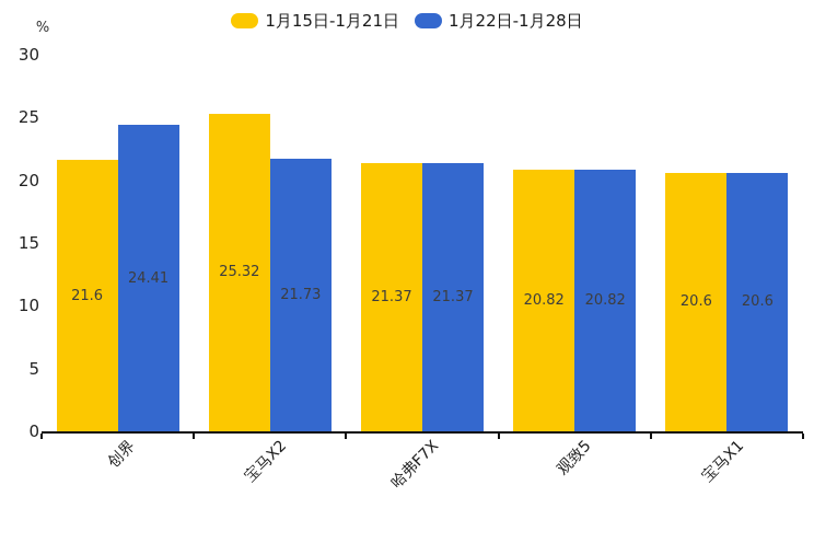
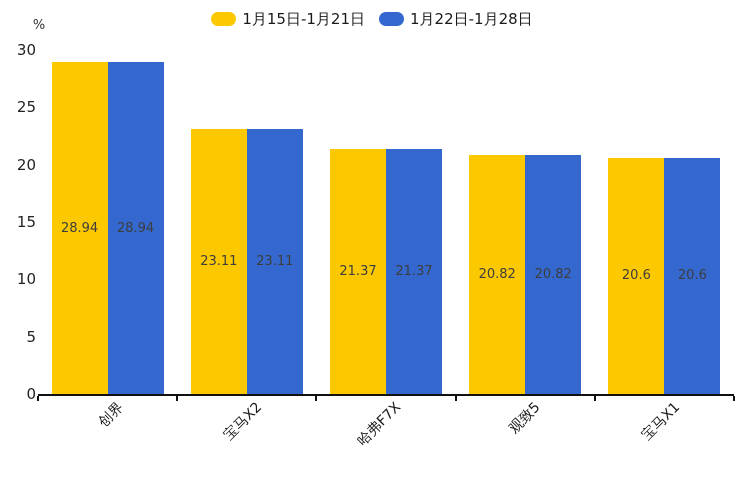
1月15日-1月21日/创界: 21.6 -> 28.94
1月22日-1月28日/创界: 24.41 -> 28.94
1月15日-1月21日/宝马X2: 25.32 -> 23.11
1月22日-1月28日/宝马X2: 21.73 -> 23.11
